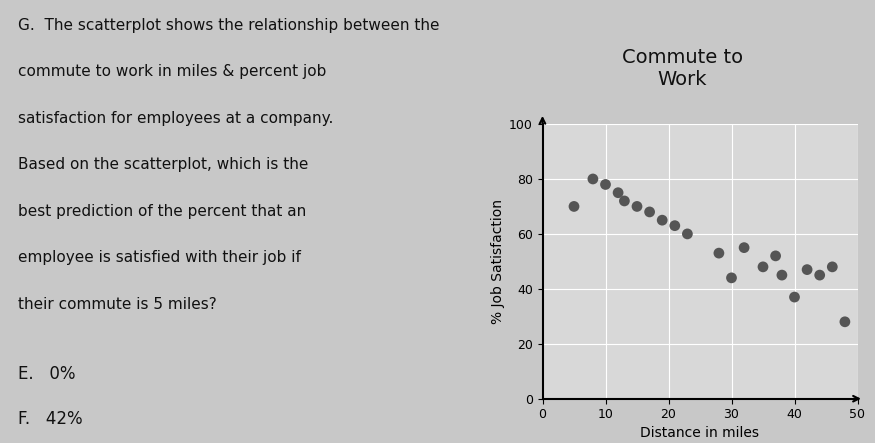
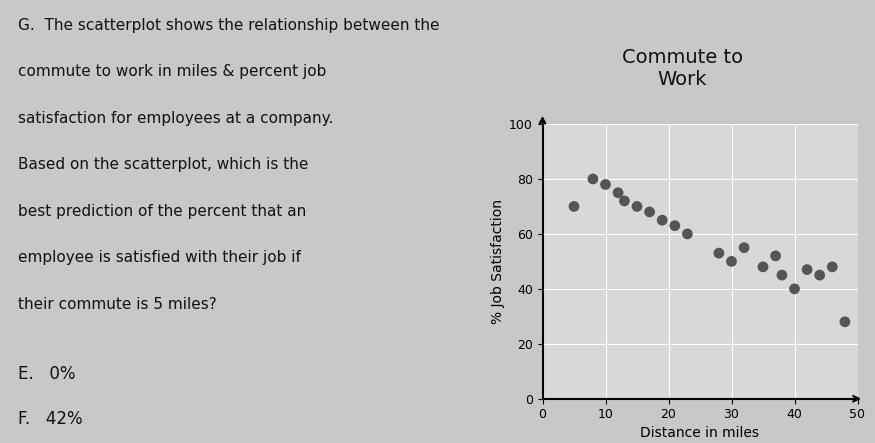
30: 44 -> 50
40: 37 -> 40
